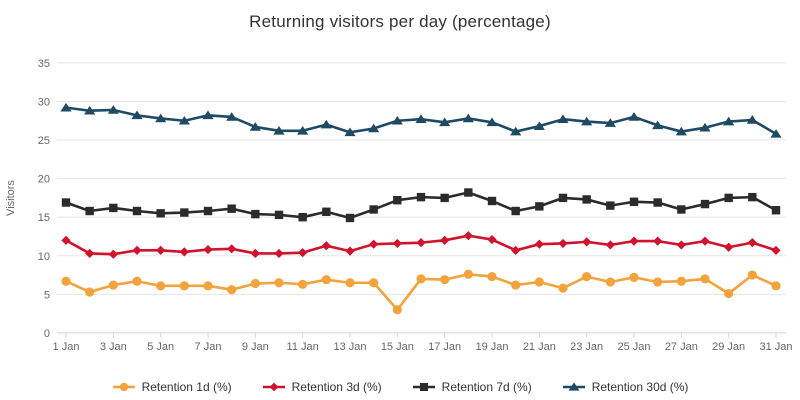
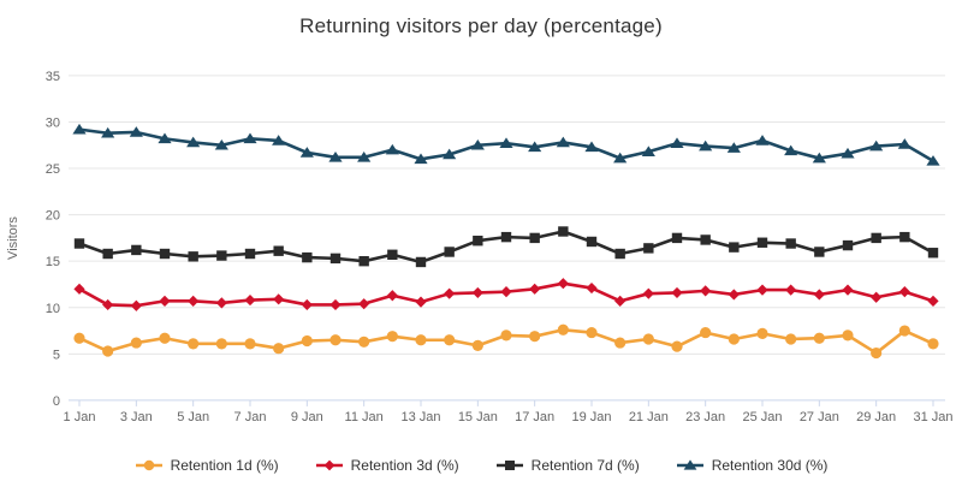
Retention 1d (%)/15 Jan: 3 -> 6
